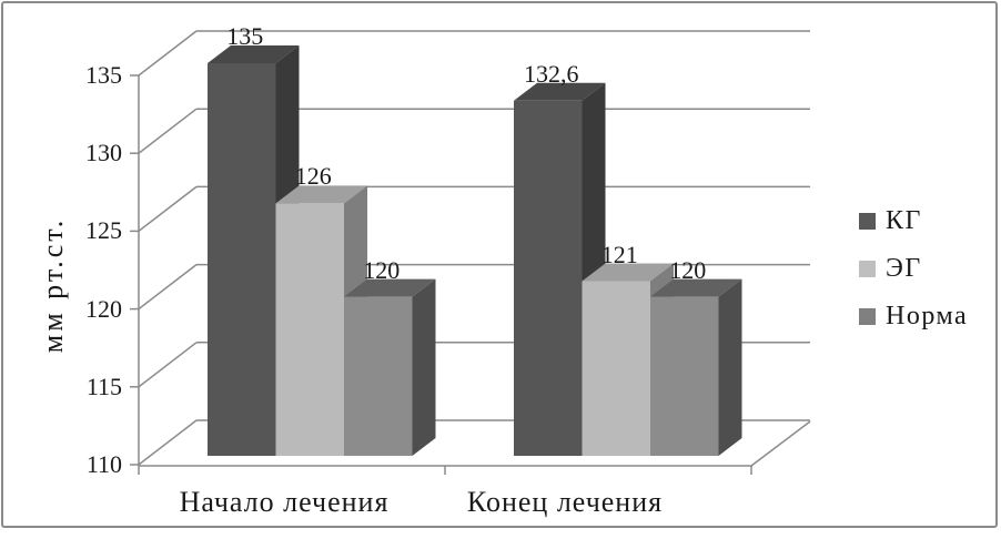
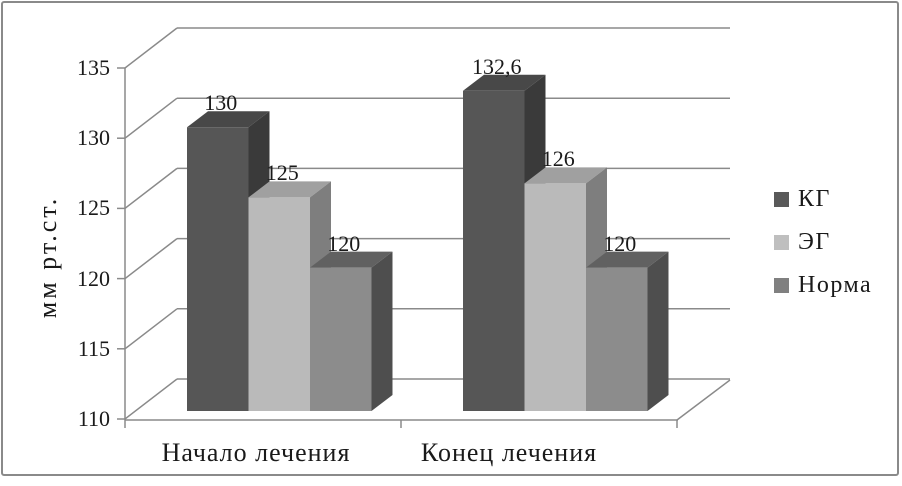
КГ/Начало лечения: 135 -> 130
ЭГ/Начало лечения: 126 -> 125
ЭГ/Конец лечения: 121 -> 126
